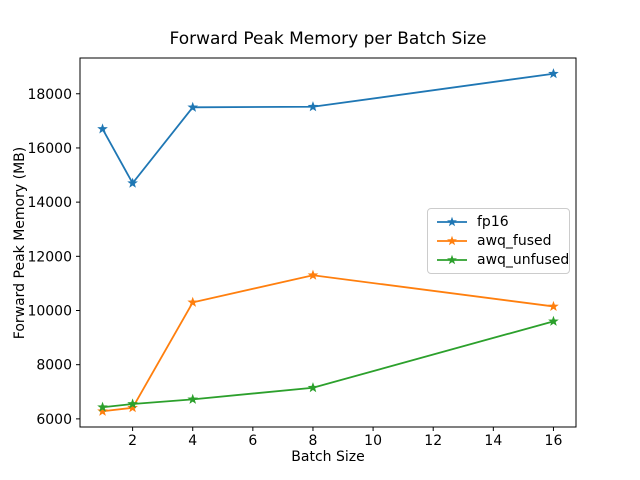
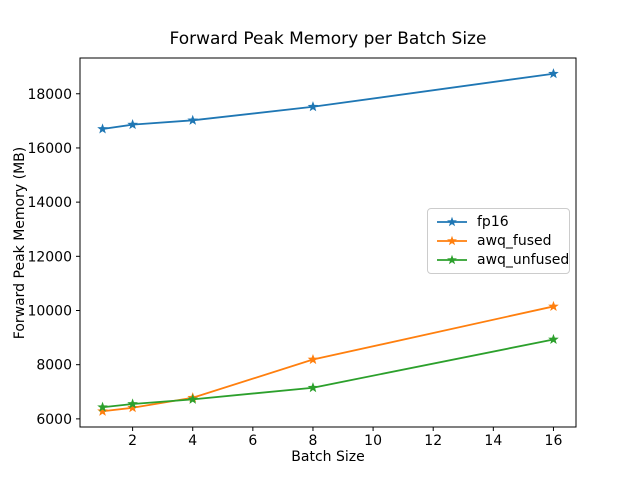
fp16/2: 14700 -> 16900
fp16/4: 17500 -> 17000
awq_fused/4: 10300 -> 6800
awq_fused/8: 11300 -> 8200
awq_unfused/16: 9600 -> 8900
